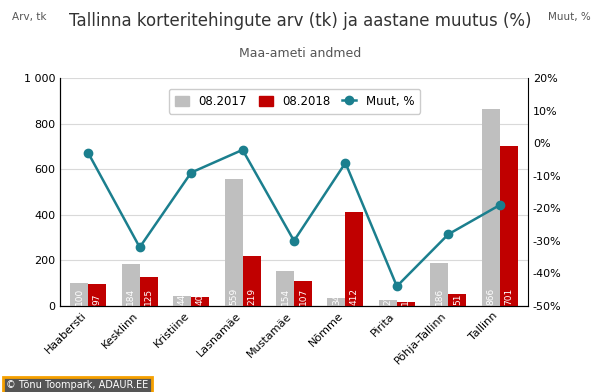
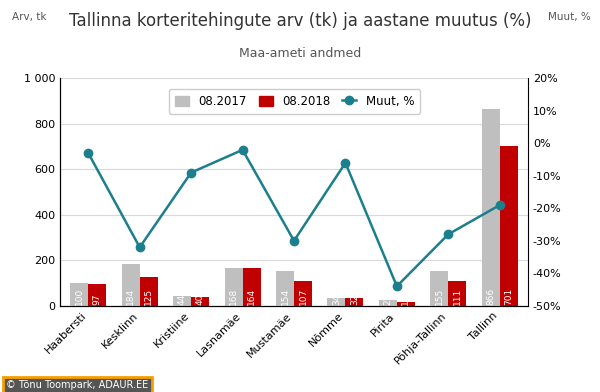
08.2017/Lasnamäe: 559 -> 168
08.2018/Lasnamäe: 219 -> 164
08.2018/Nõmme: 412 -> 32
08.2017/Põhja-Tallinn: 186 -> 155
08.2018/Põhja-Tallinn: 51 -> 111
